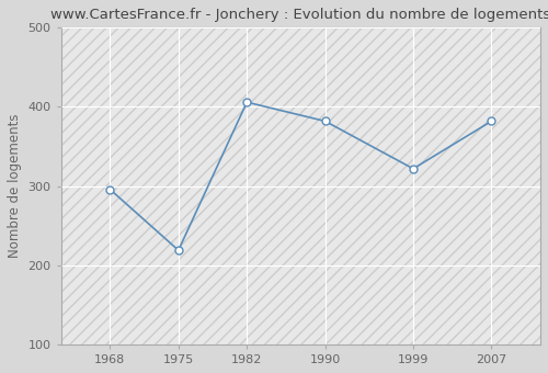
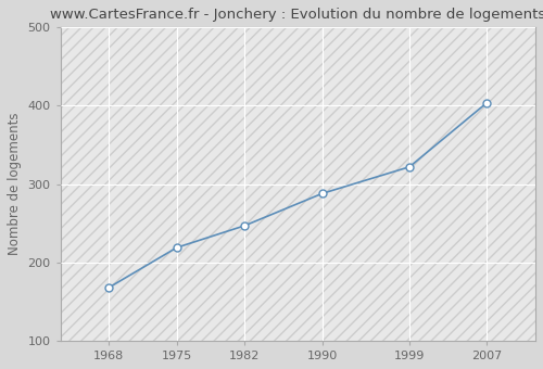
1968: 296 -> 168
1982: 406 -> 247
1990: 382 -> 288
2007: 382 -> 404
